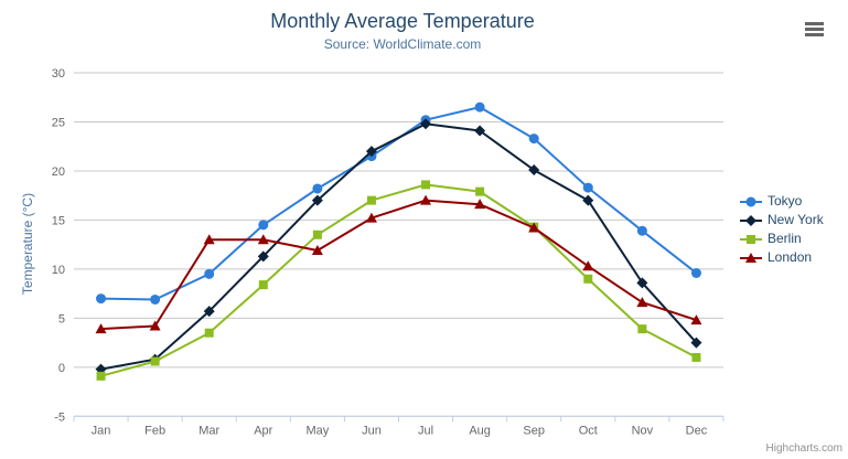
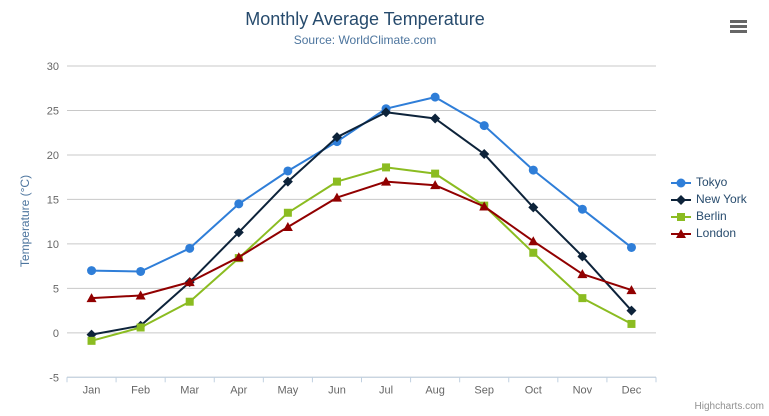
London/Mar: 13 -> 6
London/Apr: 13 -> 8
New York/Oct: 17 -> 14
